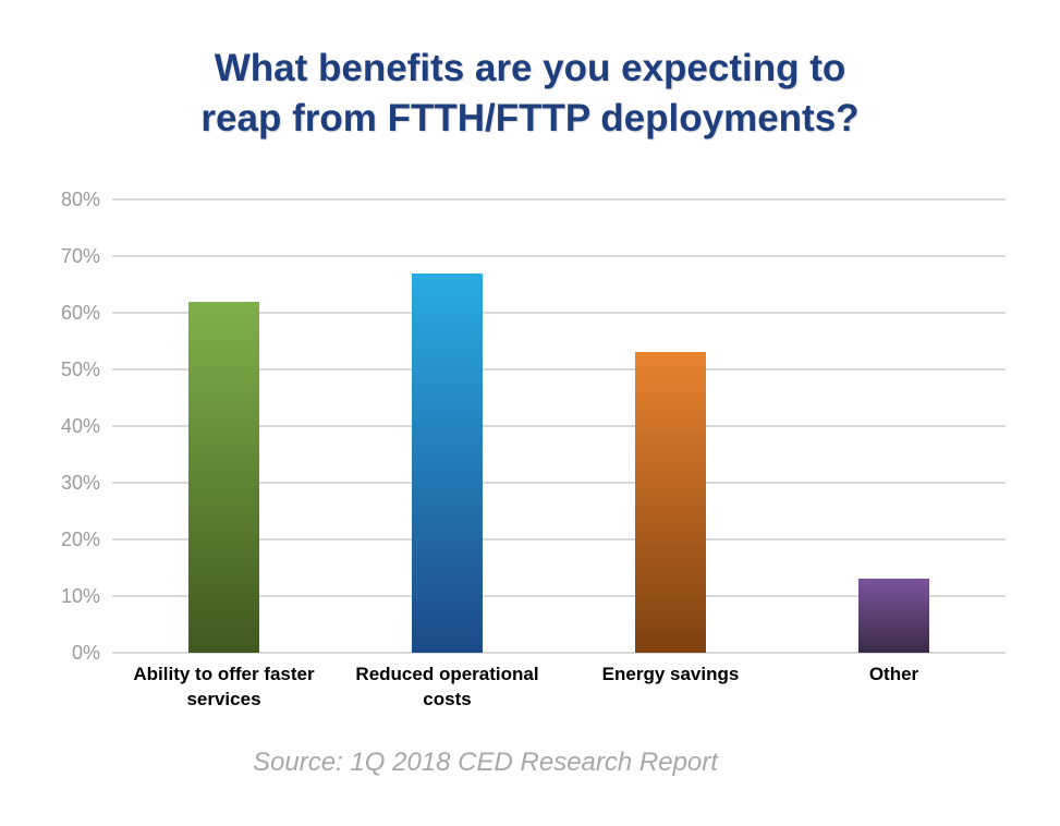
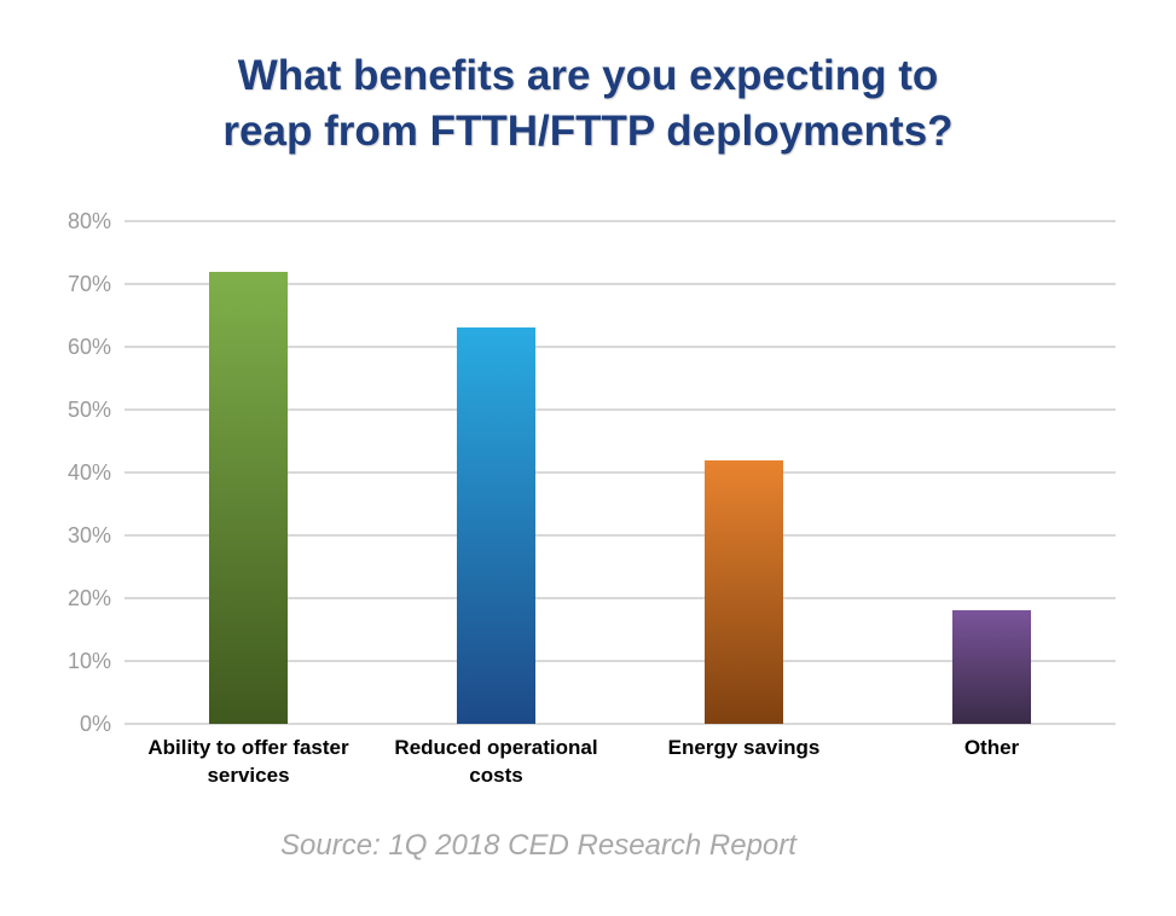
Ability to offer faster services: 62% -> 72%
Reduced operational costs: 67% -> 63%
Energy savings: 53% -> 42%
Other: 13% -> 18%
